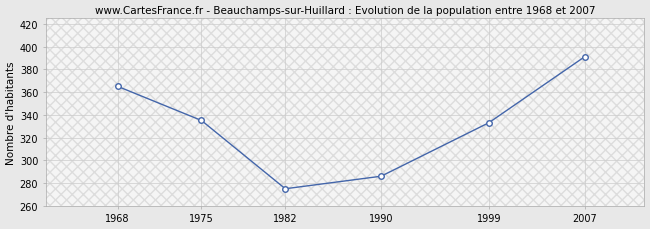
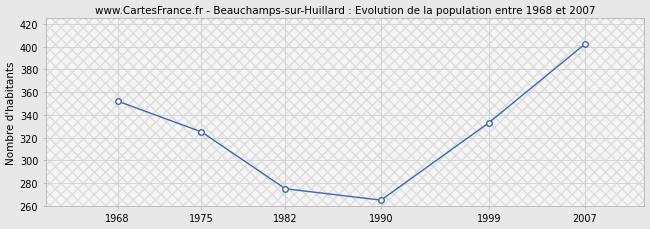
1968: 365 -> 352
1975: 335 -> 325
1990: 286 -> 265
2007: 391 -> 402
